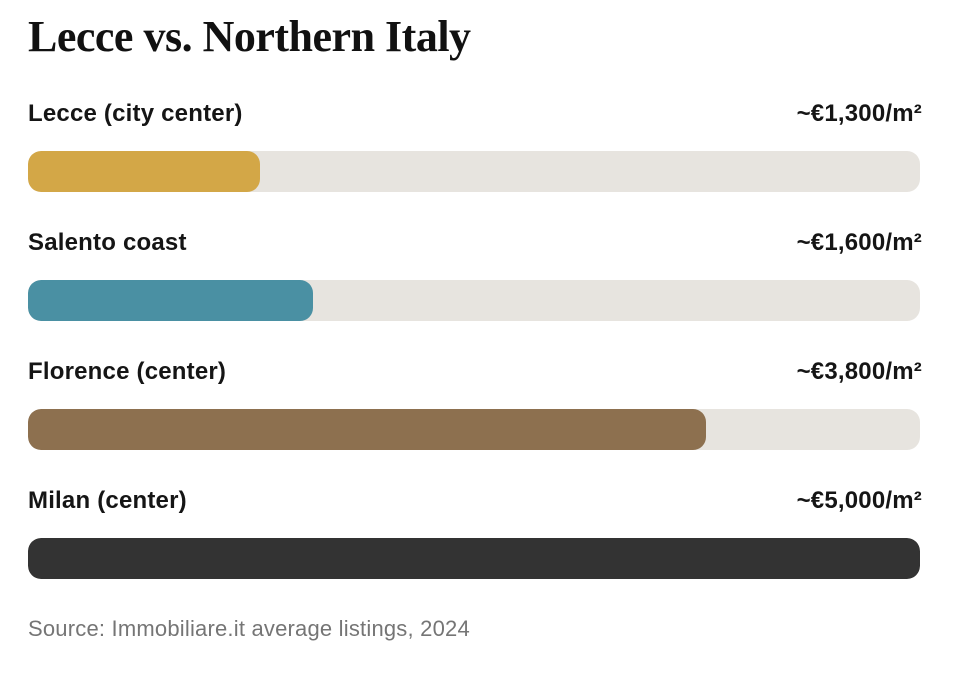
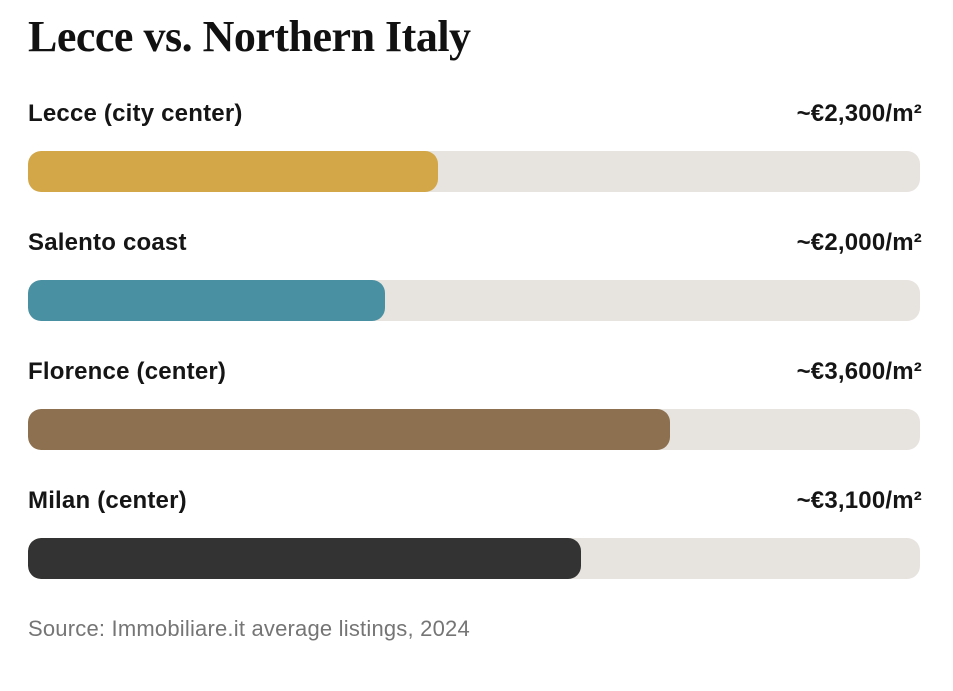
Lecce (city center): 1,300 -> 2,300
Salento coast: 1,600 -> 2,000
Florence (center): 3,800 -> 3,600
Milan (center): 5,000 -> 3,100
